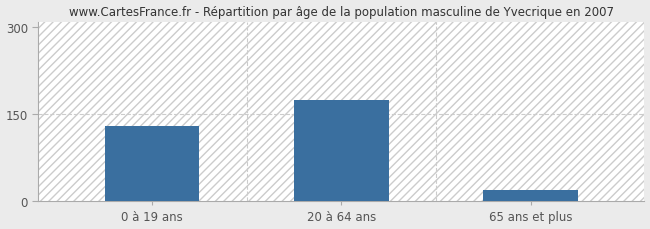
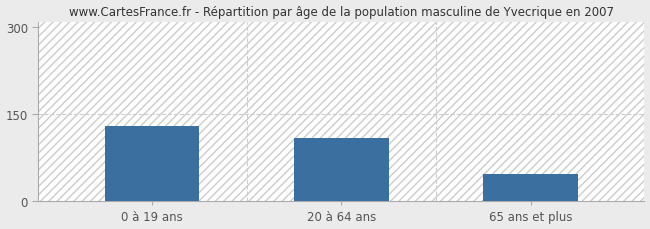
20 à 64 ans: 175 -> 110
65 ans et plus: 20 -> 48
